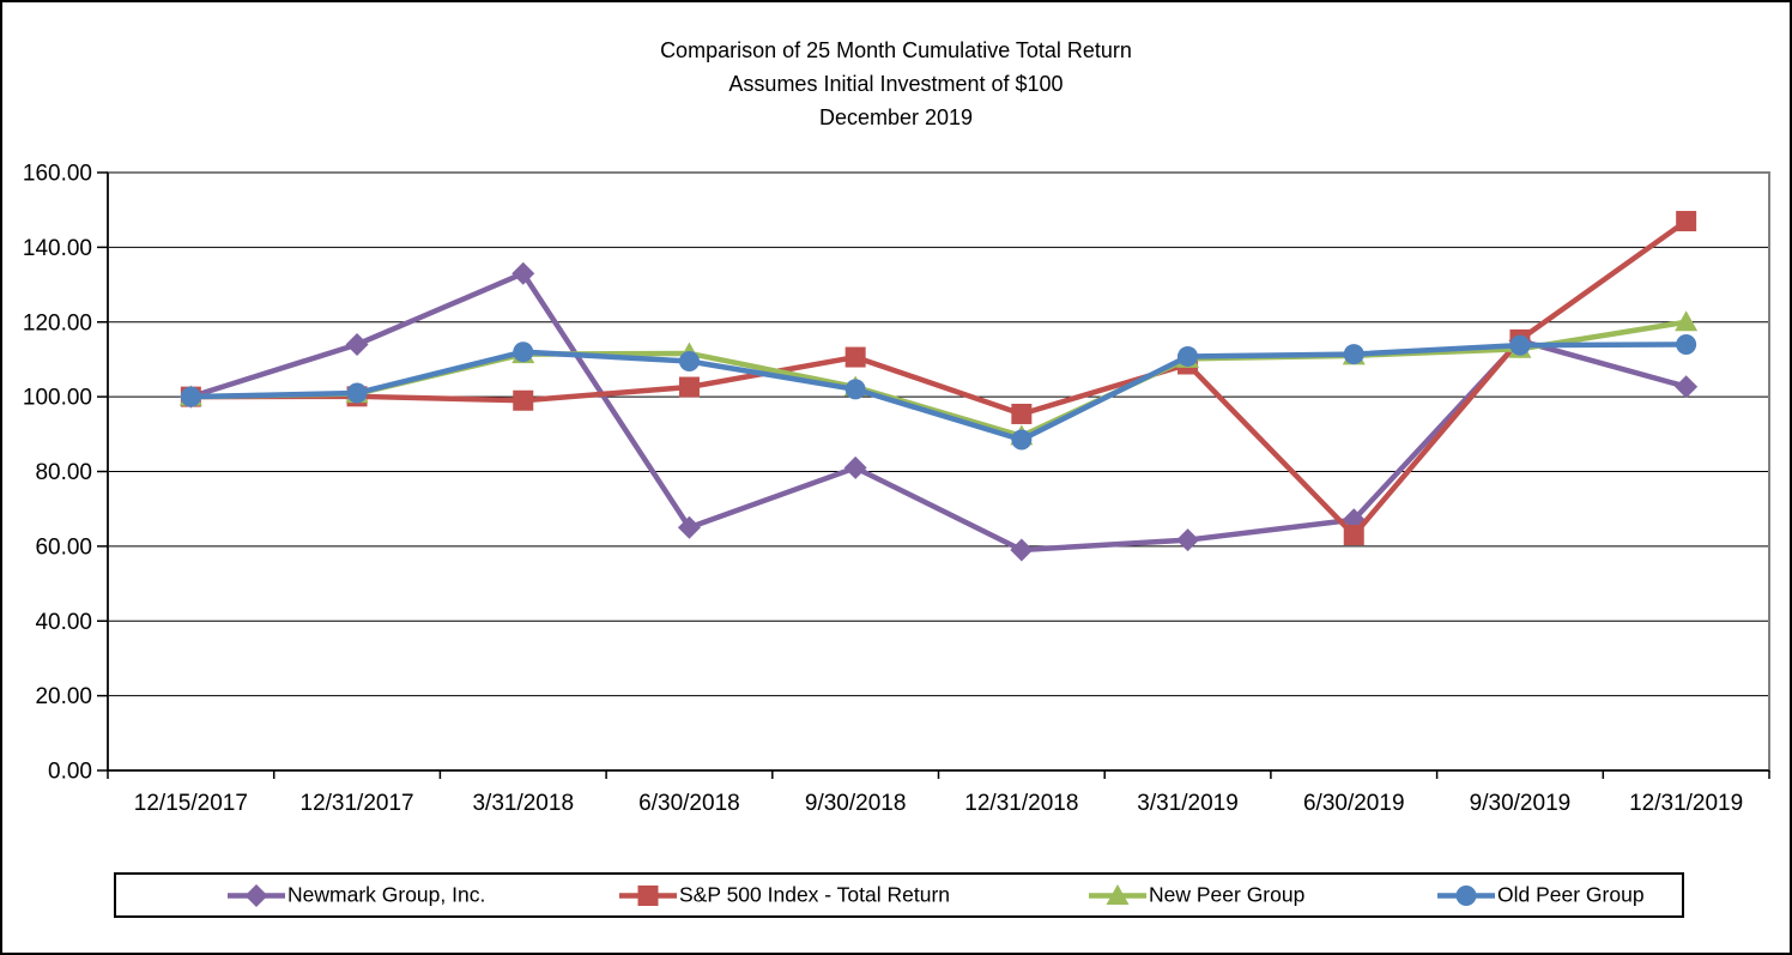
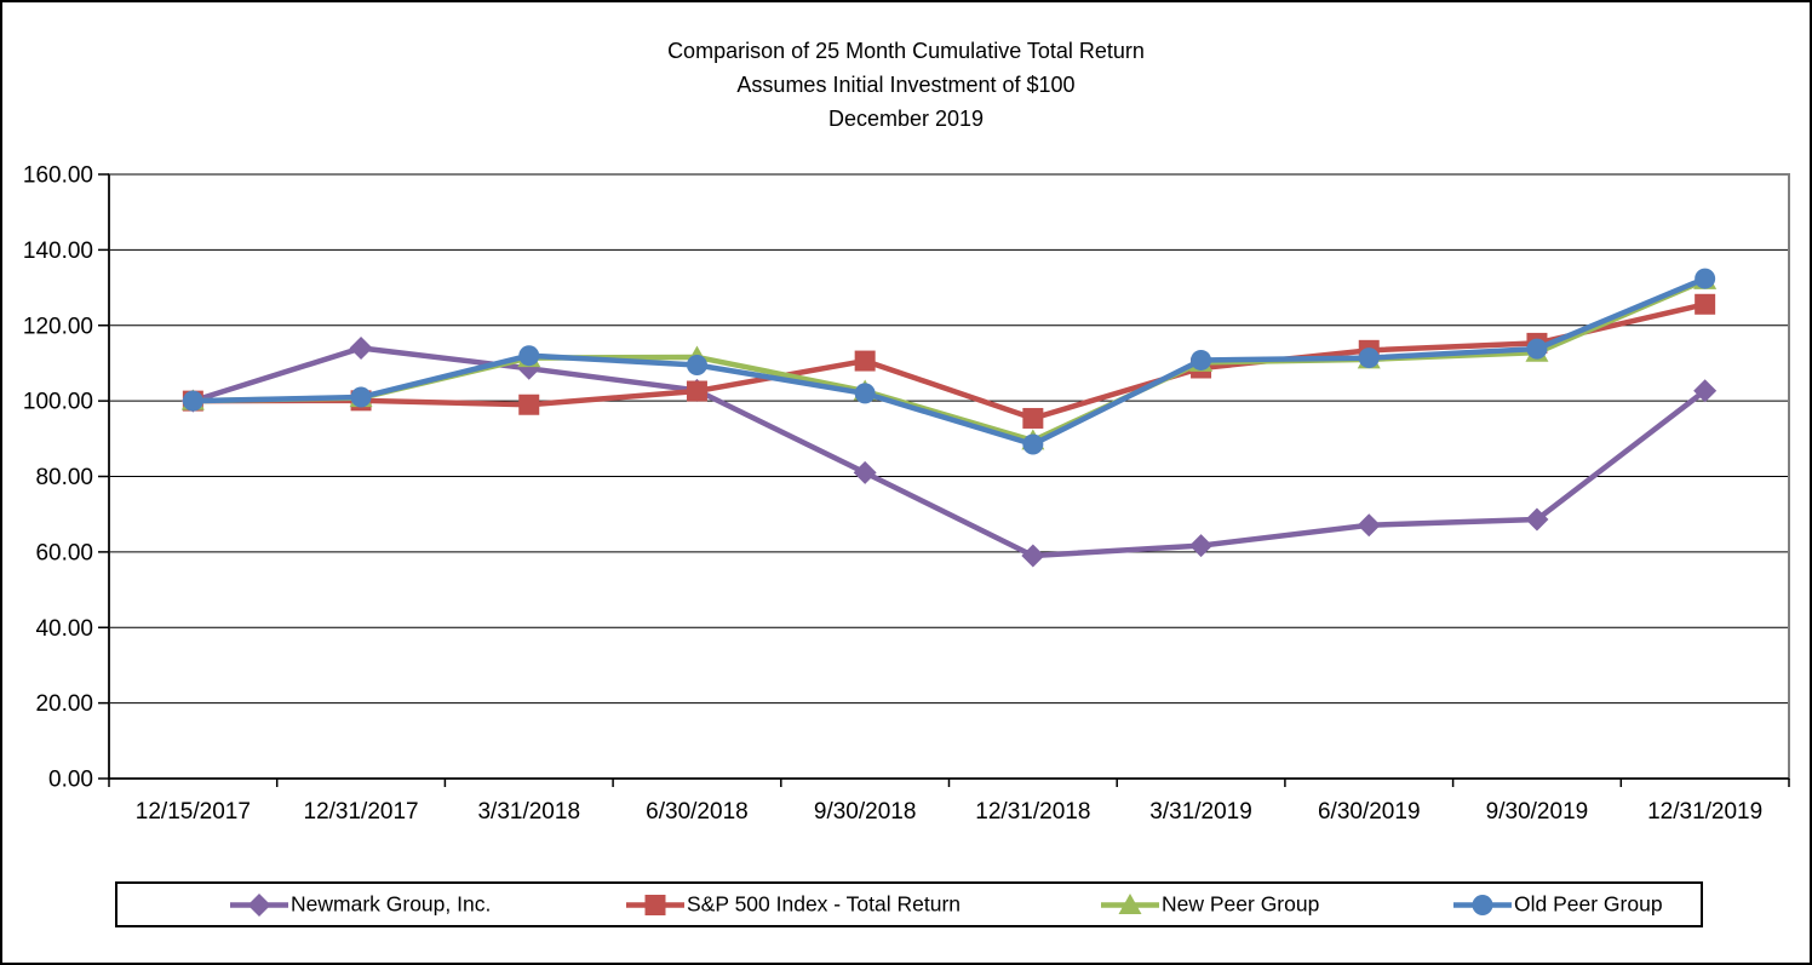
Newmark Group, Inc./3/31/2018: 133 -> 109
Newmark Group, Inc./6/30/2018: 65 -> 103
S&P 500 Index - Total Return/6/30/2019: 63 -> 113
Newmark Group, Inc./9/30/2019: 115 -> 69
S&P 500 Index - Total Return/12/31/2019: 147 -> 126
New Peer Group/12/31/2019: 120 -> 132
Old Peer Group/12/31/2019: 114 -> 132
